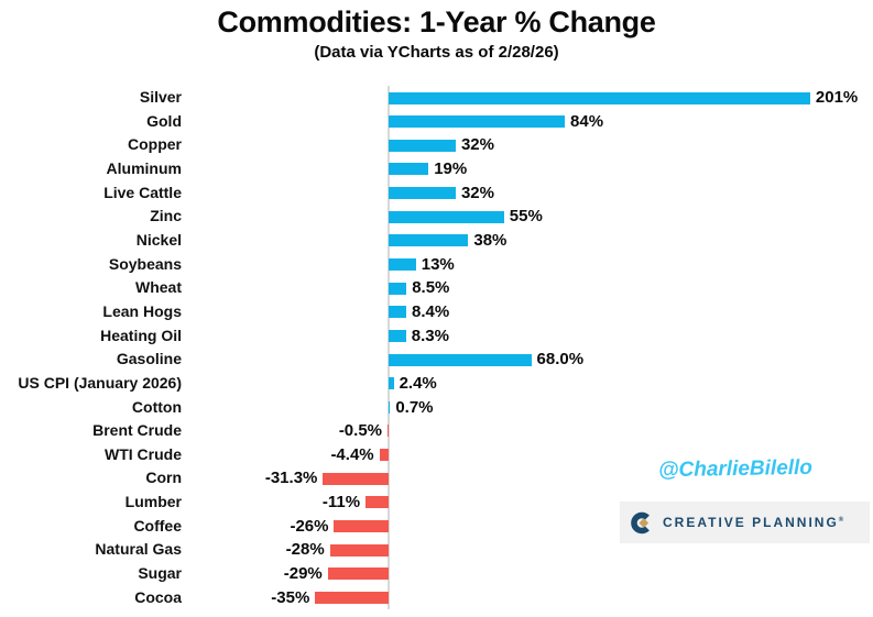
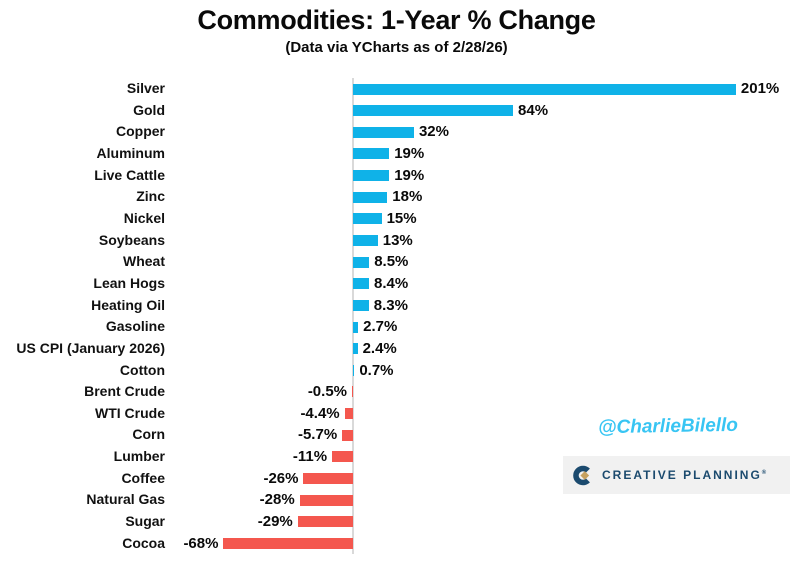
Live Cattle: 32% -> 19%
Zinc: 55% -> 18%
Nickel: 38% -> 15%
Gasoline: 68.0% -> 2.7%
Corn: -31.3% -> -5.7%
Cocoa: -35% -> -68%
